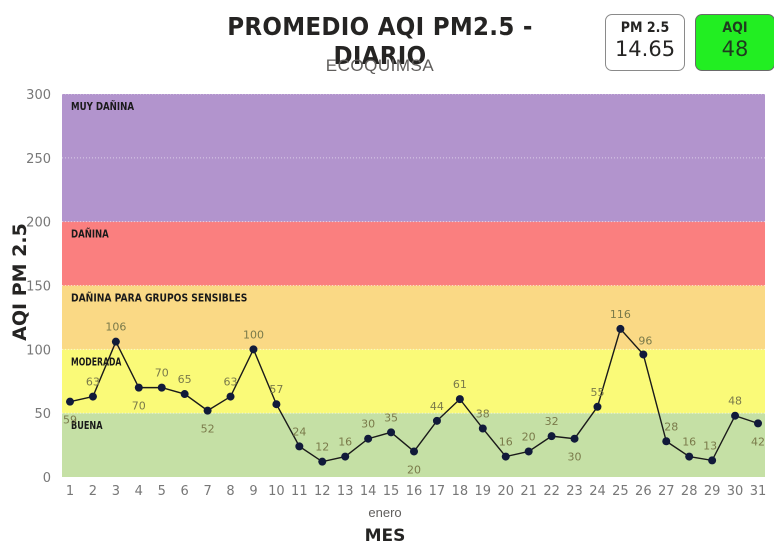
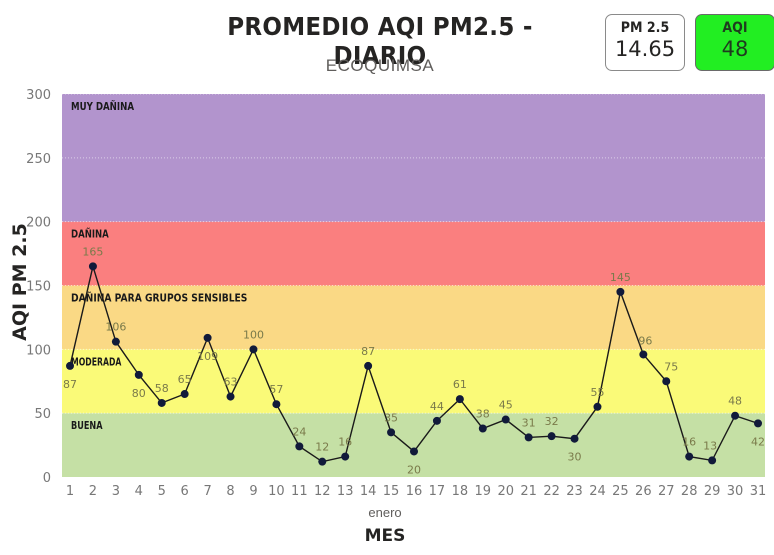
1: 59 -> 87
2: 63 -> 165
4: 70 -> 80
5: 70 -> 58
7: 52 -> 109
14: 30 -> 87
20: 16 -> 45
21: 20 -> 31
25: 116 -> 145
27: 28 -> 75
